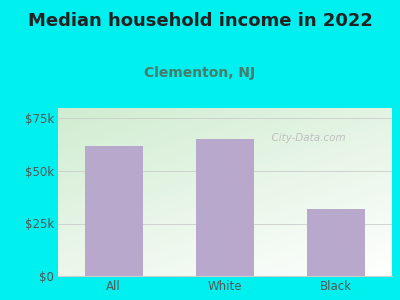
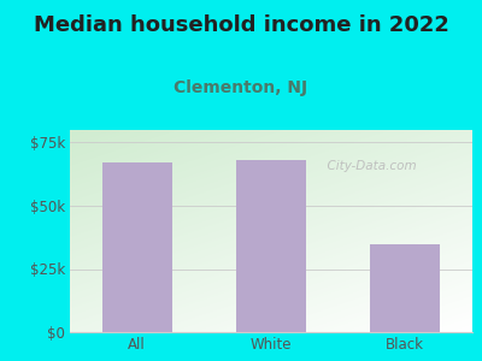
All: $62k -> $67k
White: $65k -> $68k
Black: $32k -> $35k
